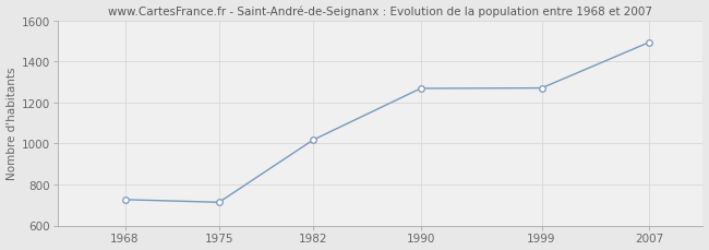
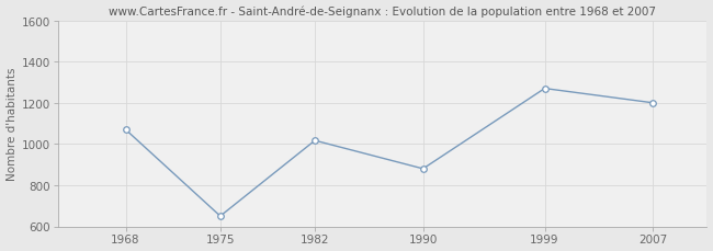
1968: 730 -> 1070
1975: 710 -> 650
1990: 1270 -> 880
2007: 1490 -> 1200
